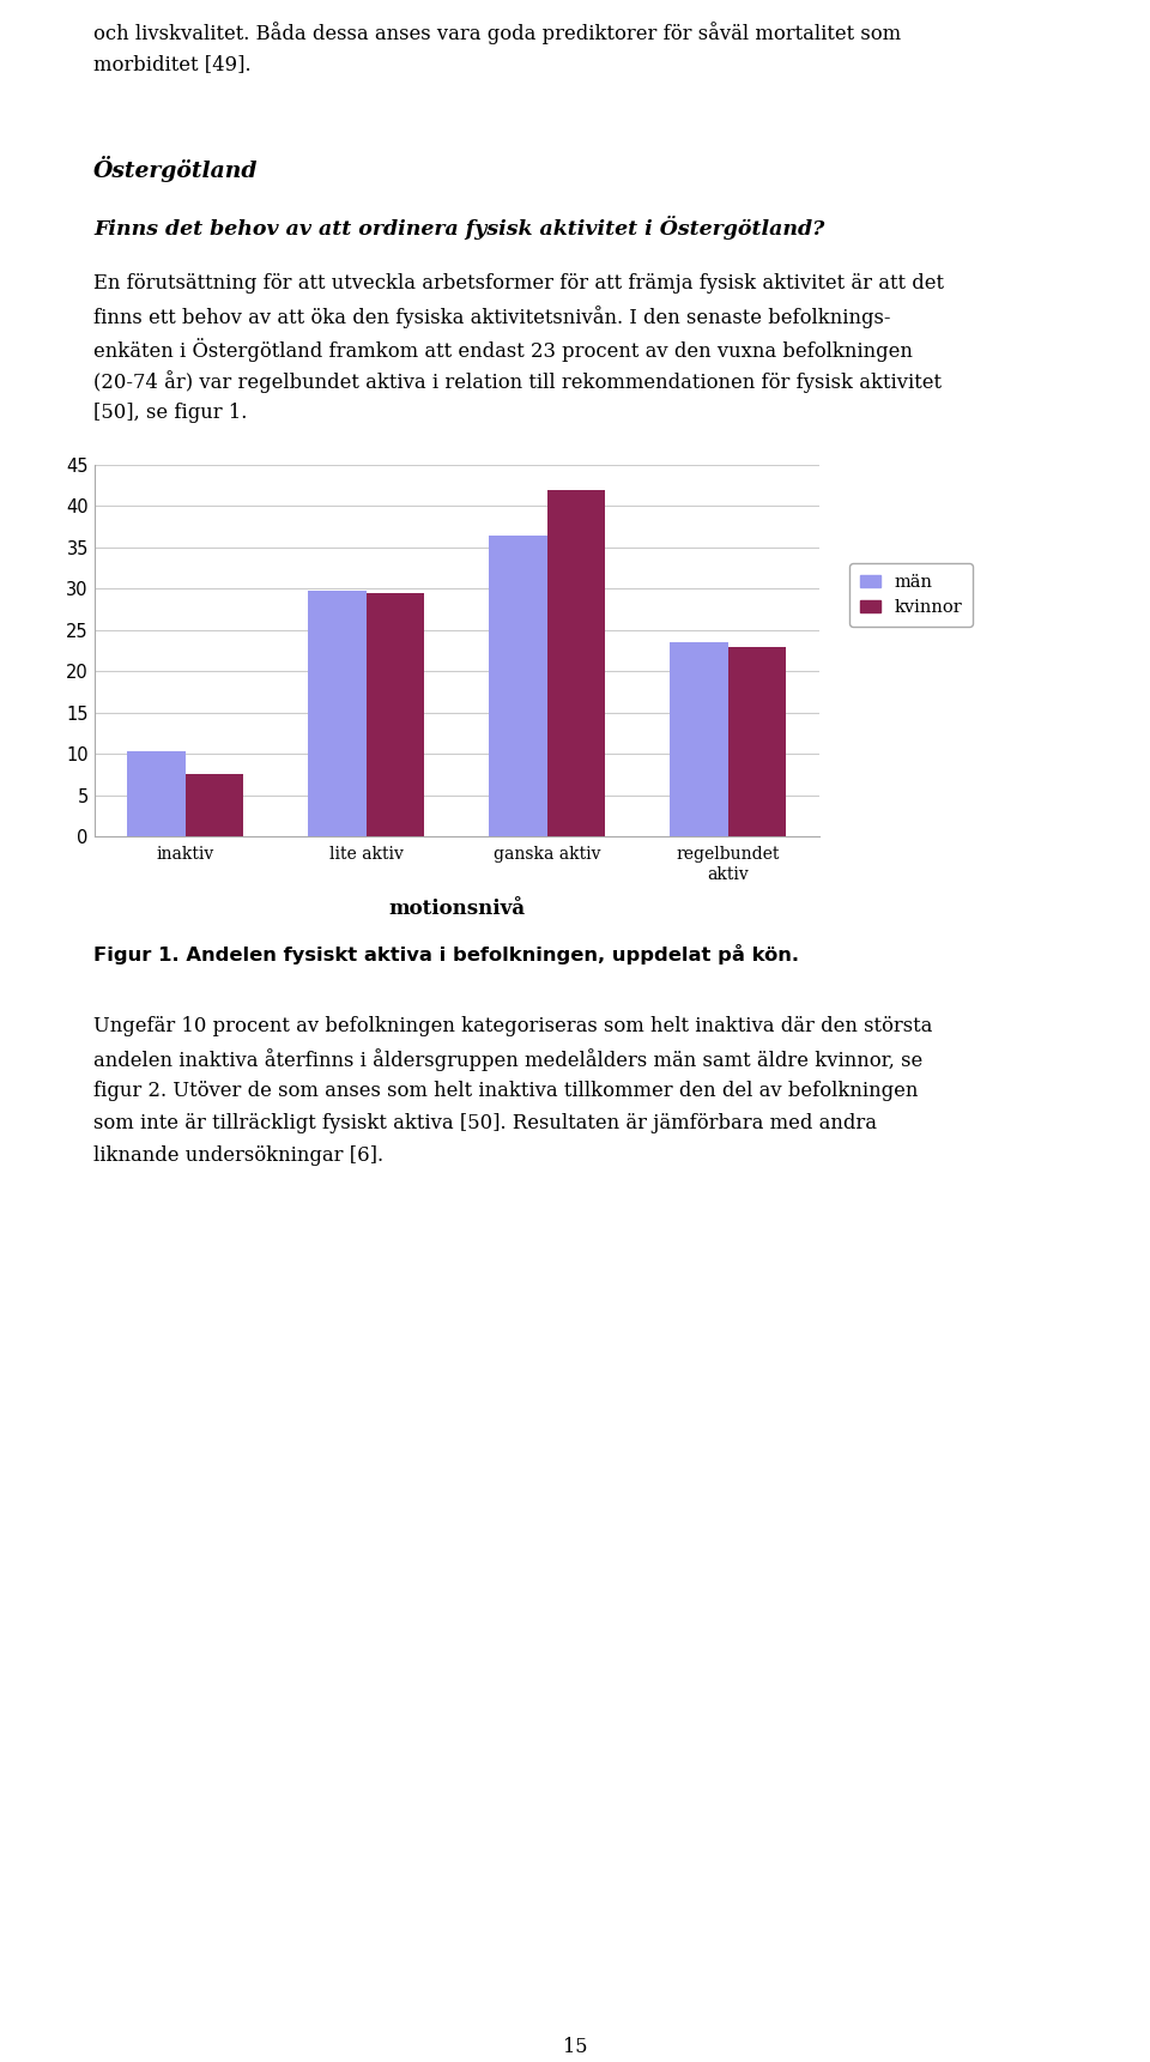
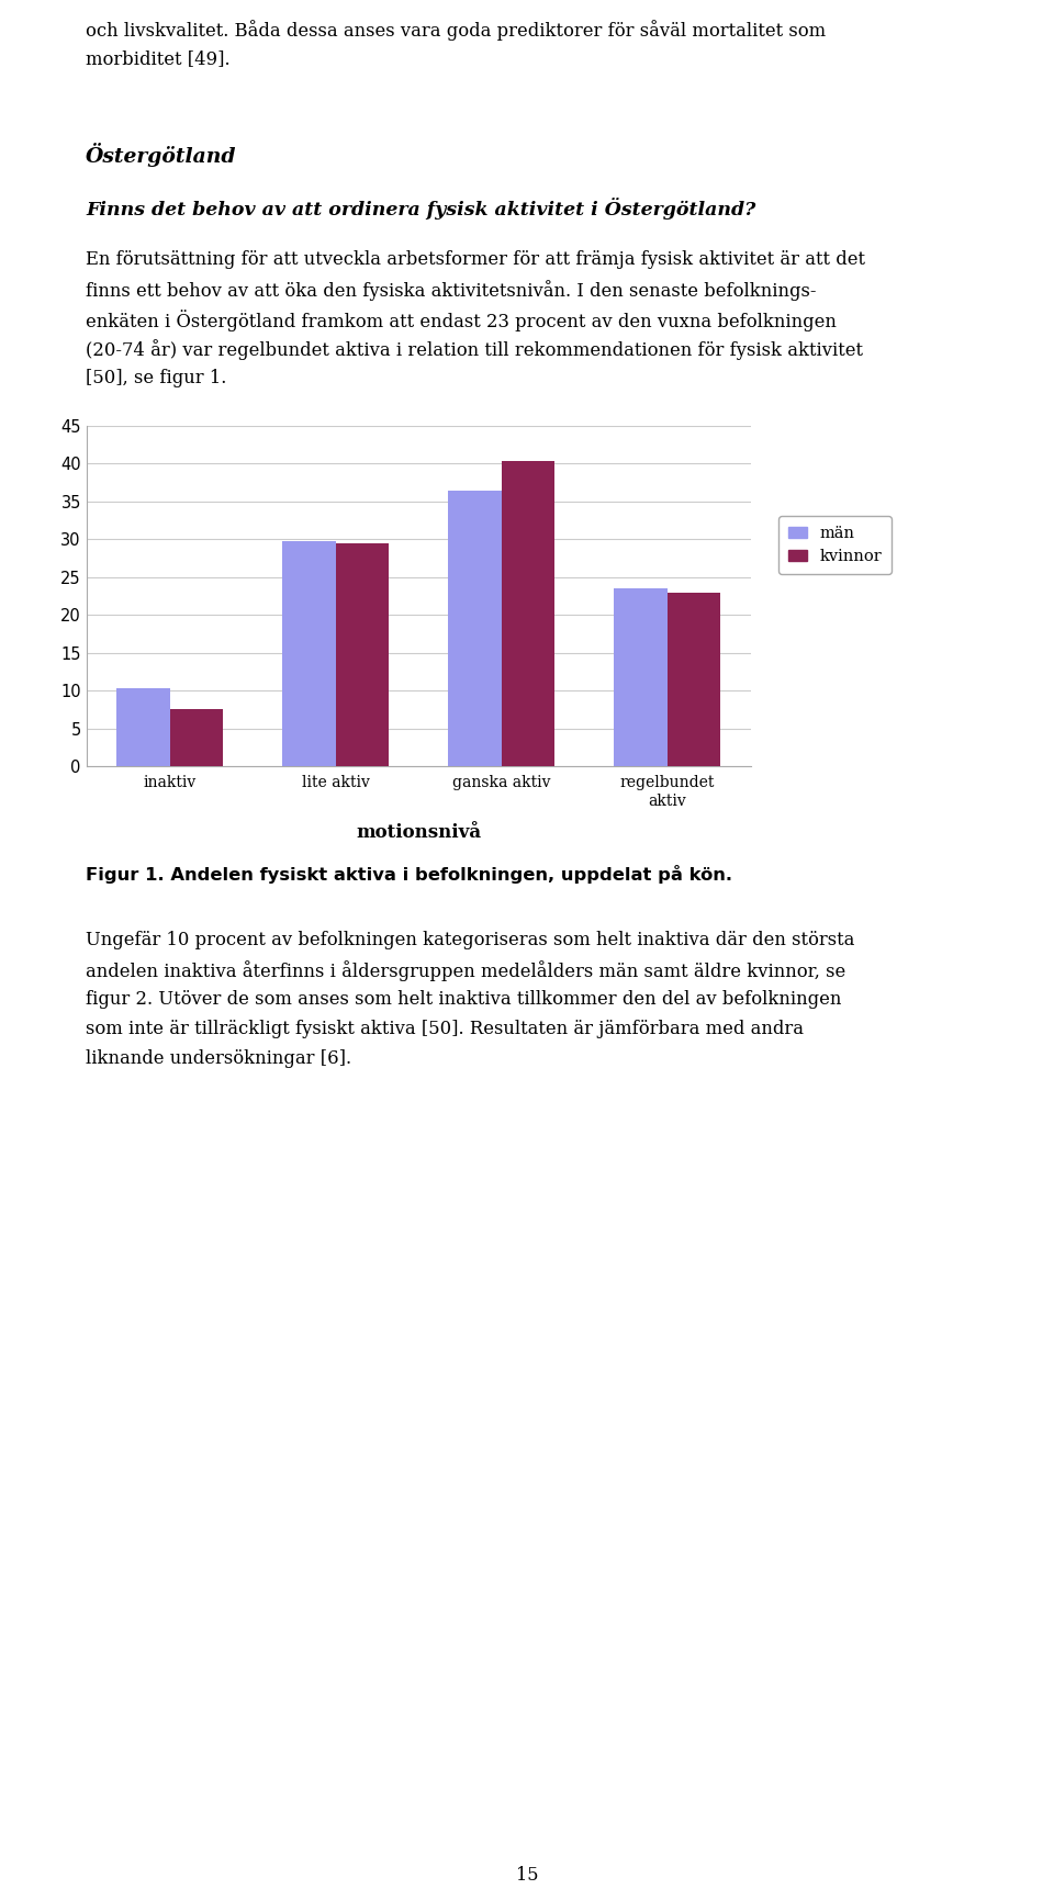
kvinnor/ganska aktiv: 42.0 -> 40.3
